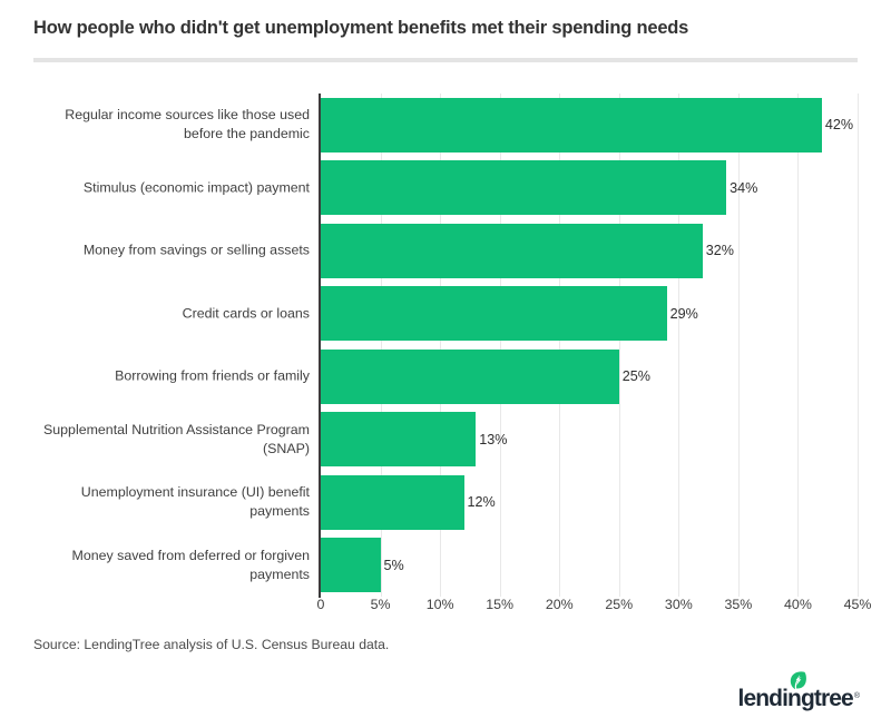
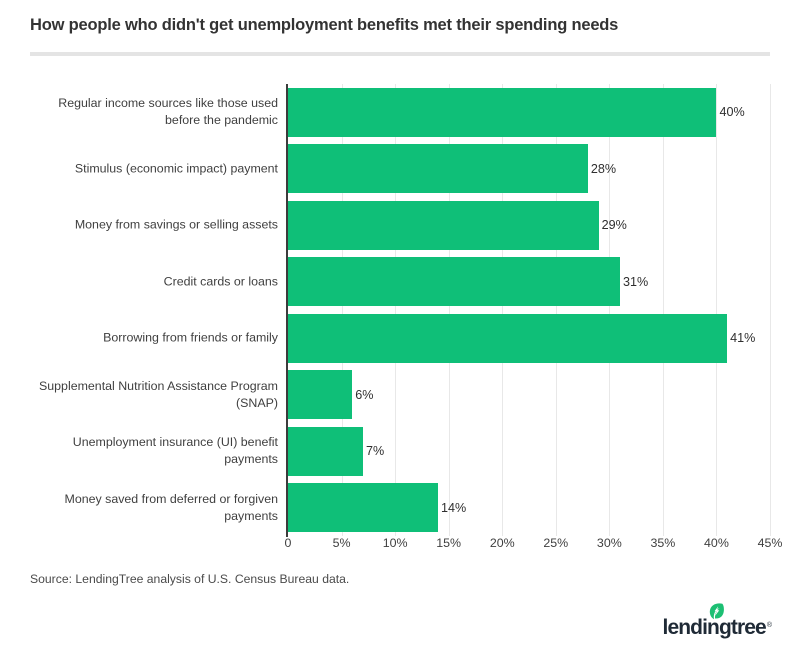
Regular income sources like those used before the pandemic: 42% -> 40%
Stimulus (economic impact) payment: 34% -> 28%
Money from savings or selling assets: 32% -> 29%
Credit cards or loans: 29% -> 31%
Borrowing from friends or family: 25% -> 41%
Supplemental Nutrition Assistance Program (SNAP): 13% -> 6%
Unemployment insurance (UI) benefit payments: 12% -> 7%
Money saved from deferred or forgiven payments: 5% -> 14%
